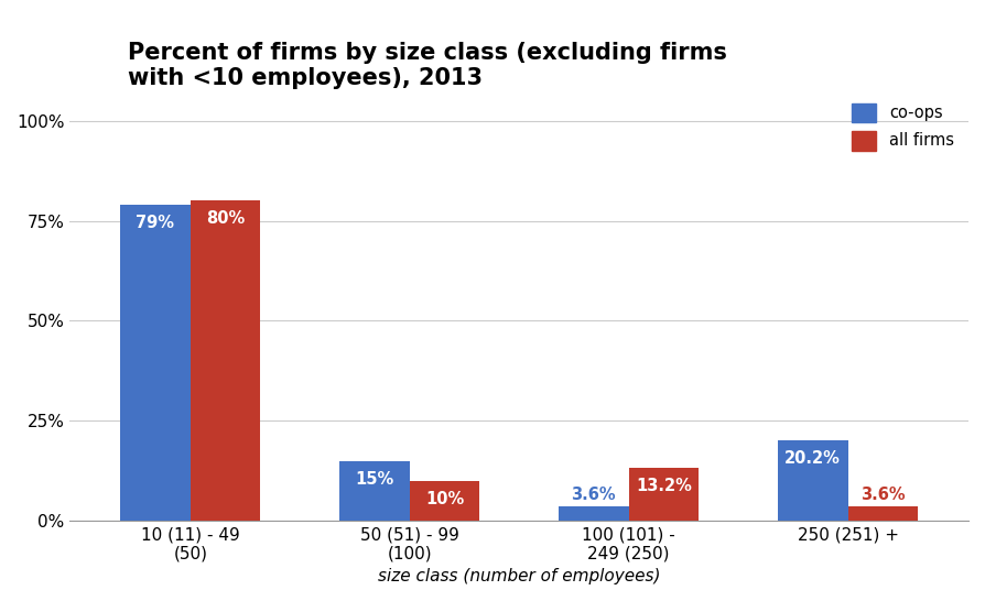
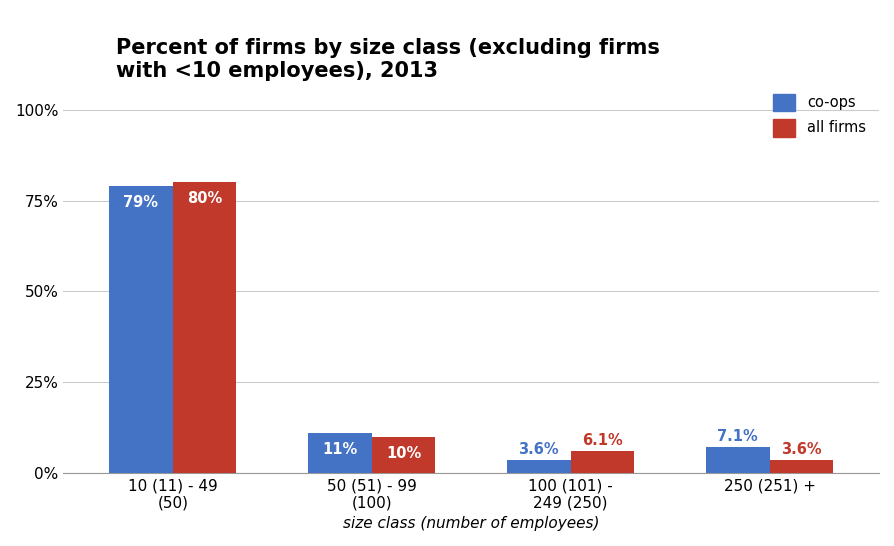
co-ops/50 (51) - 99 (100): 15% -> 11%
all firms/100 (101) - 249 (250): 13.2% -> 6.1%
co-ops/250 (251) +: 20.2% -> 7.1%
